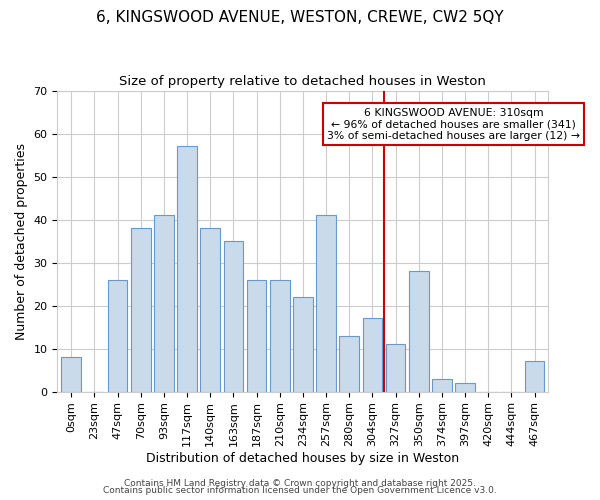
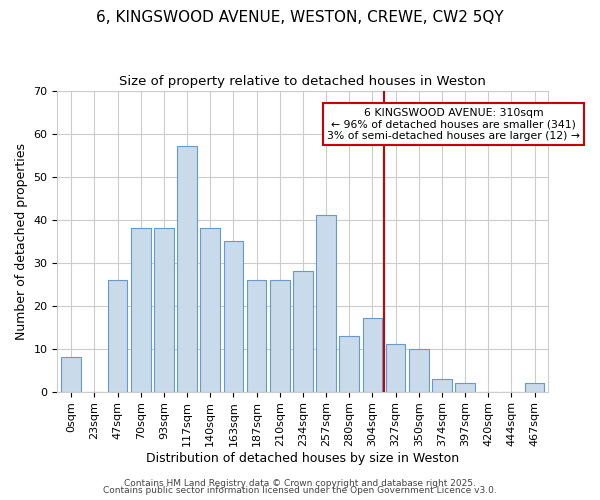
93sqm: 41 -> 38
234sqm: 22 -> 28
350sqm: 28 -> 10
467sqm: 7 -> 2
